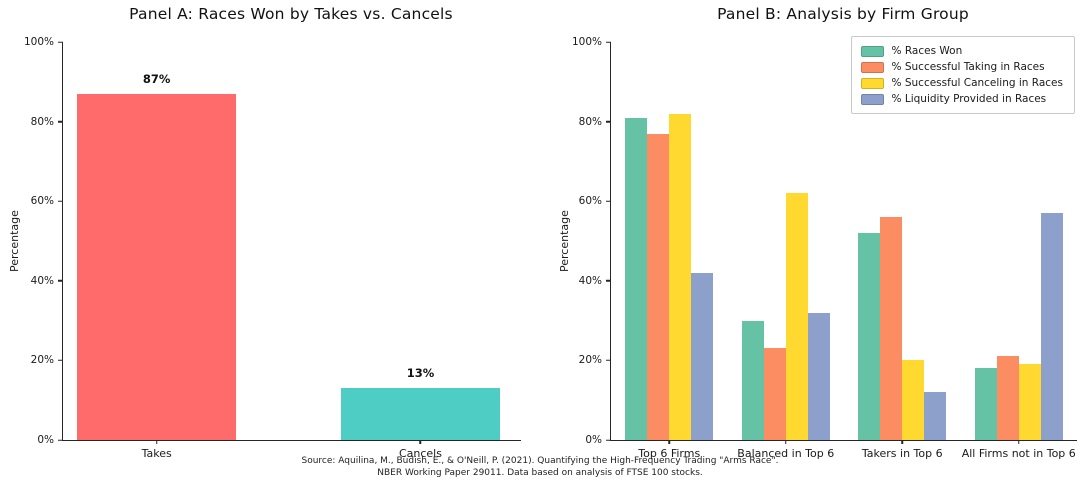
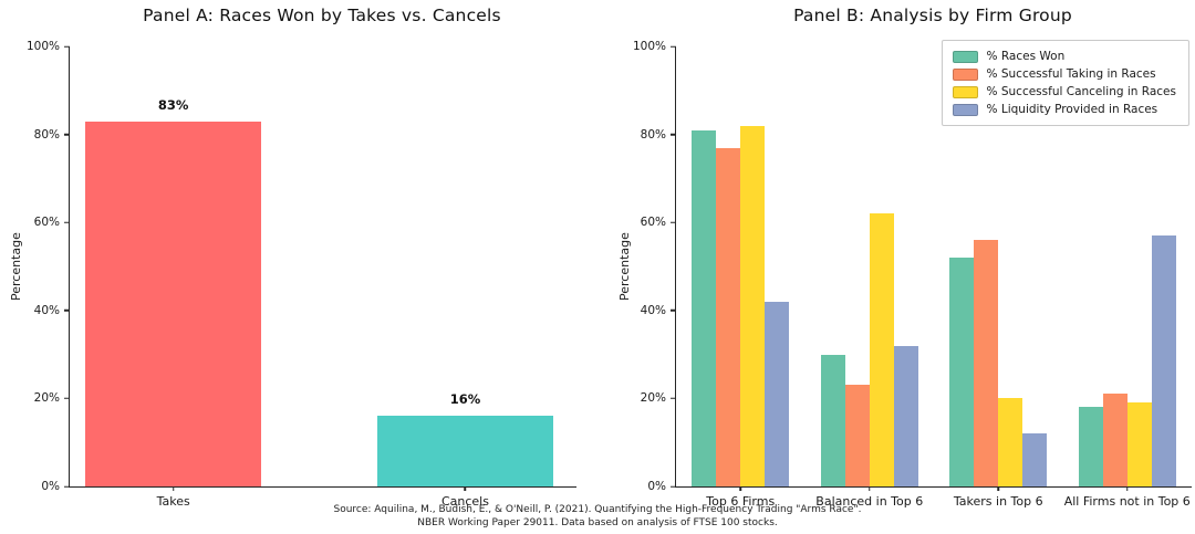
Panel A: Races Won by Takes vs. Cancels/Takes: 87% -> 83%
Panel A: Races Won by Takes vs. Cancels/Cancels: 13% -> 16%
